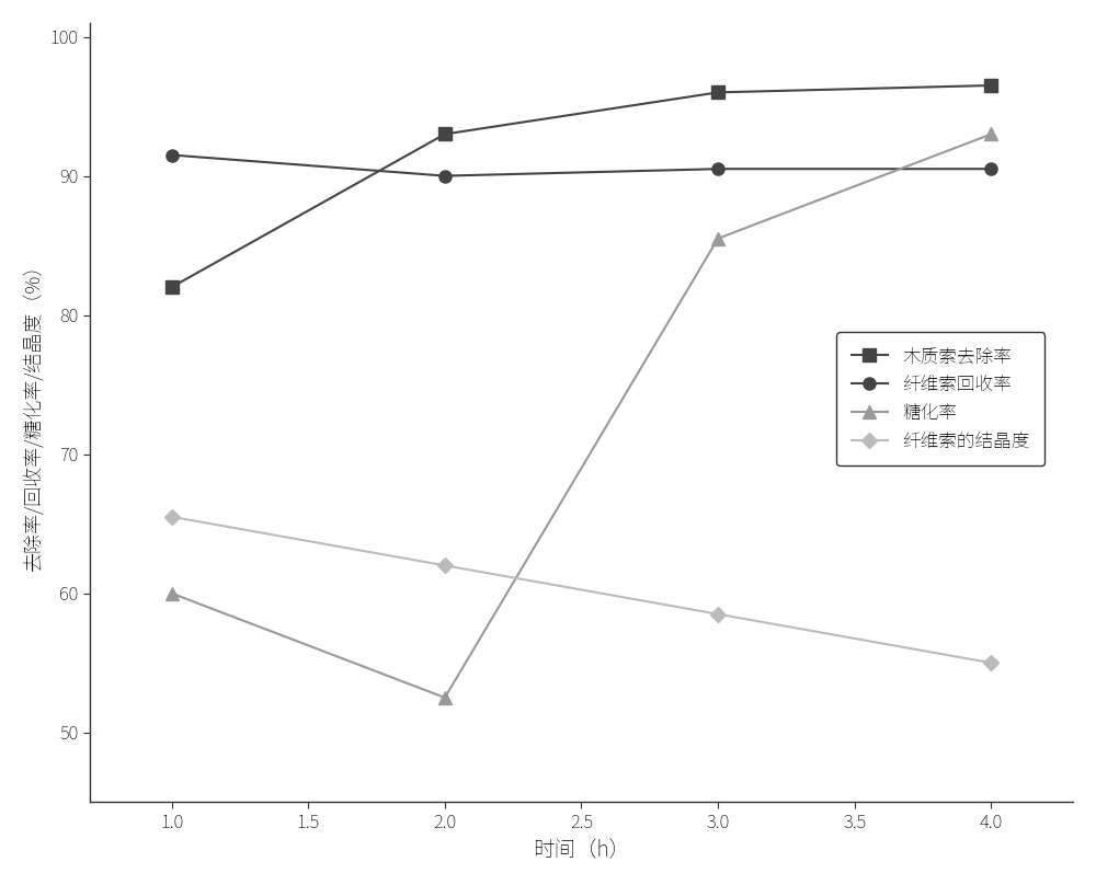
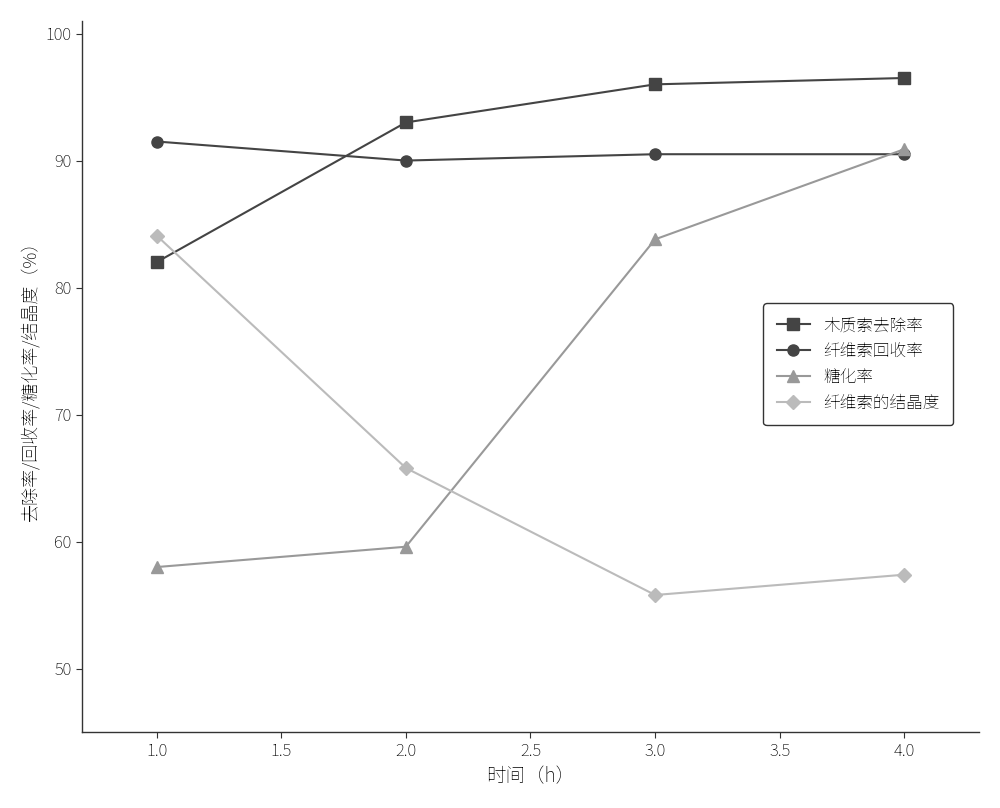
糖化率/1.0: 60.0 -> 58.0
纤维索的结晶度/1.0: 65.5 -> 84.1
糖化率/2.0: 52.5 -> 59.6
纤维索的结晶度/2.0: 62.0 -> 65.8
糖化率/3.0: 85.5 -> 83.8
纤维索的结晶度/3.0: 58.5 -> 55.8
糖化率/4.0: 93.0 -> 90.9
纤维索的结晶度/4.0: 55.0 -> 57.4
